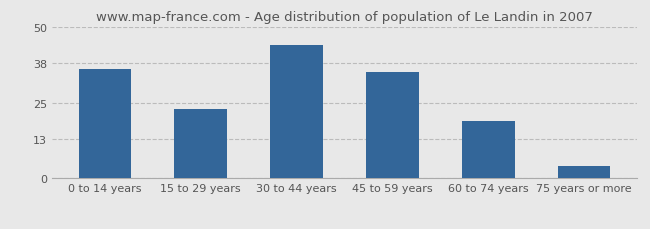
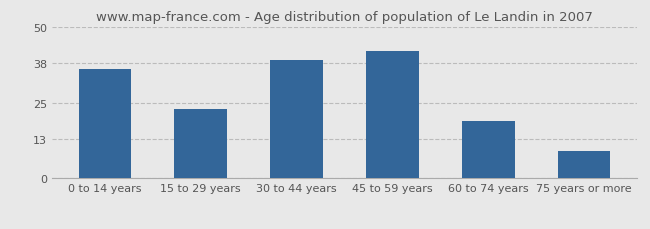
30 to 44 years: 44 -> 39
45 to 59 years: 35 -> 42
75 years or more: 4 -> 9
